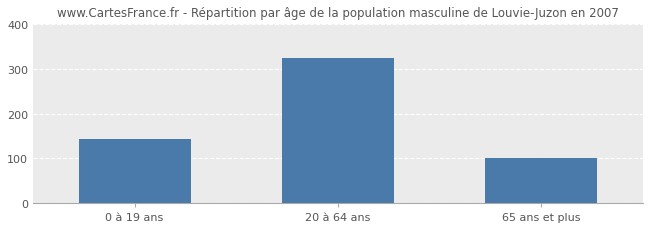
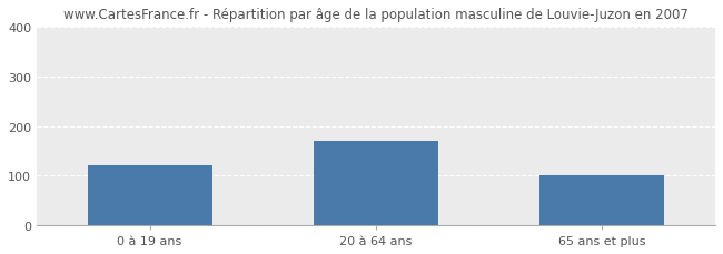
0 à 19 ans: 143 -> 120
20 à 64 ans: 325 -> 170
